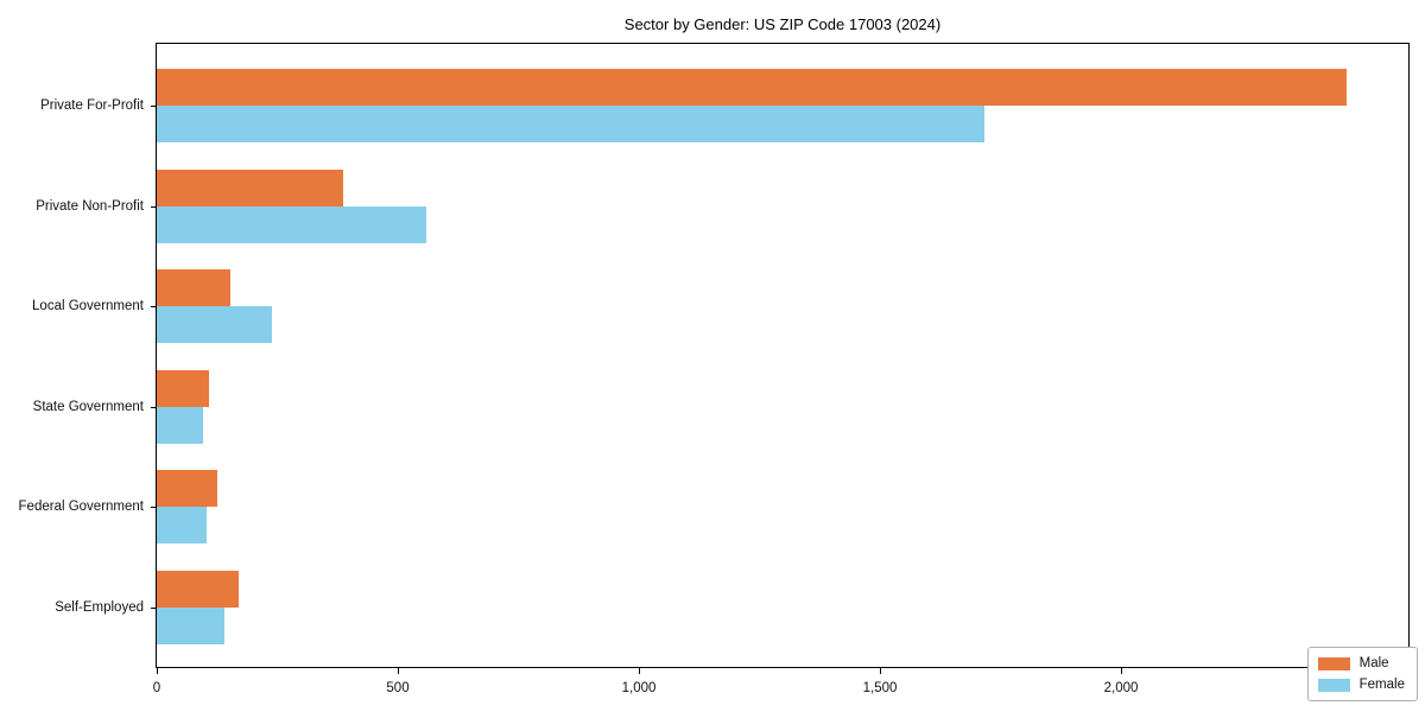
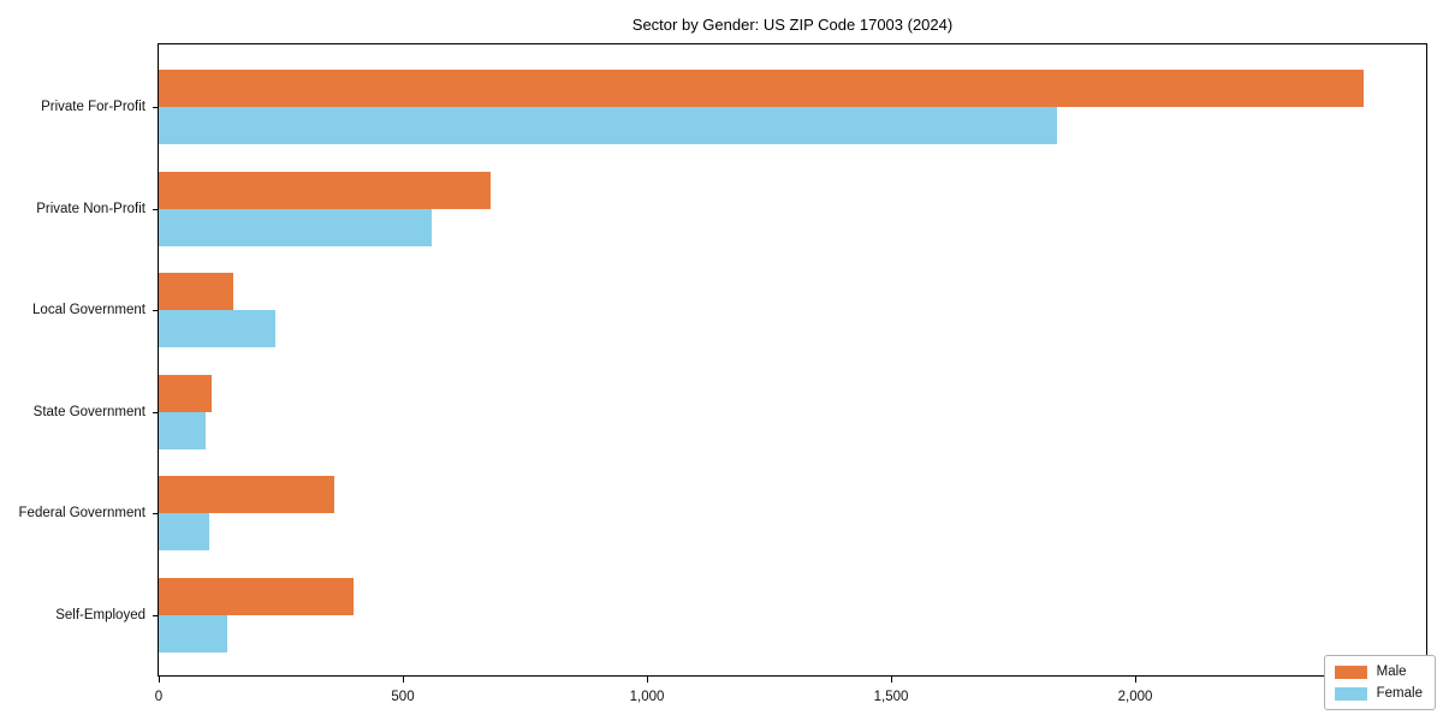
Female/Private For-Profit: 1720 -> 1840
Male/Private Non-Profit: 390 -> 680
Male/Federal Government: 120 -> 360
Male/Self-Employed: 170 -> 400
